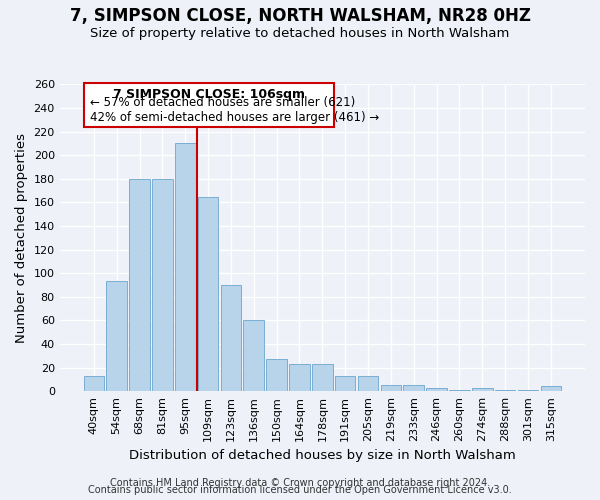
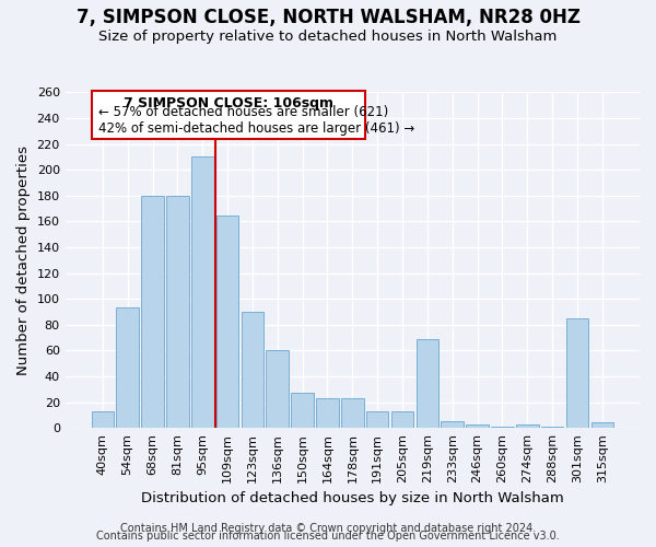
219sqm: 5 -> 69
301sqm: 1 -> 85
